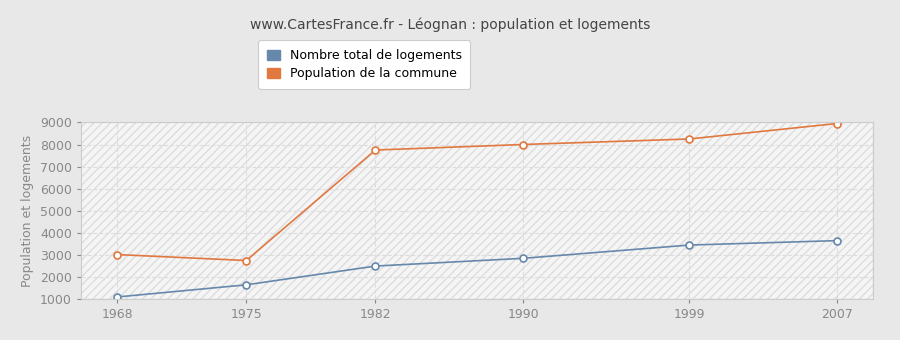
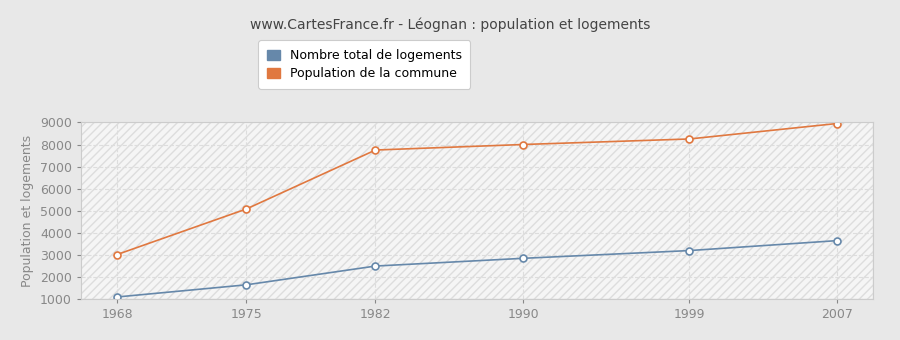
Population de la commune/1975: 2750 -> 5080
Nombre total de logements/1999: 3450 -> 3200
